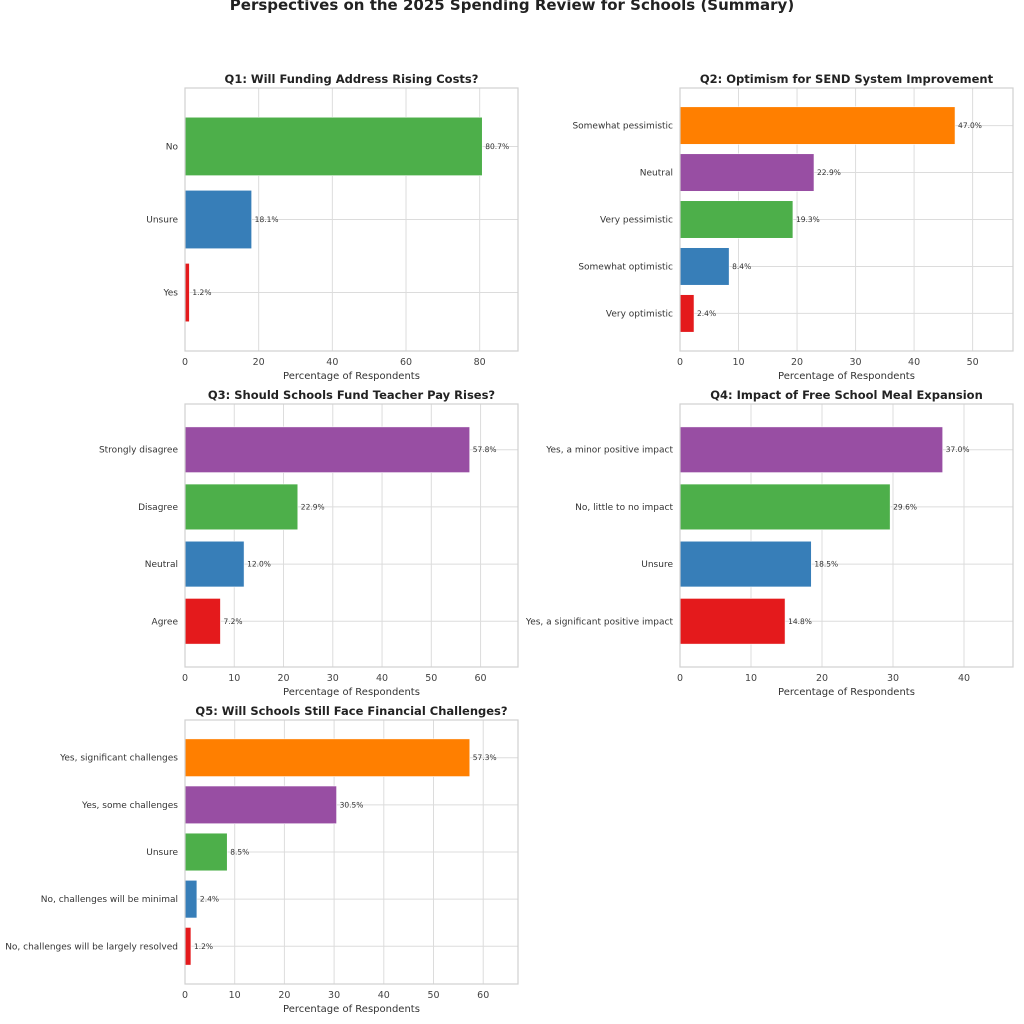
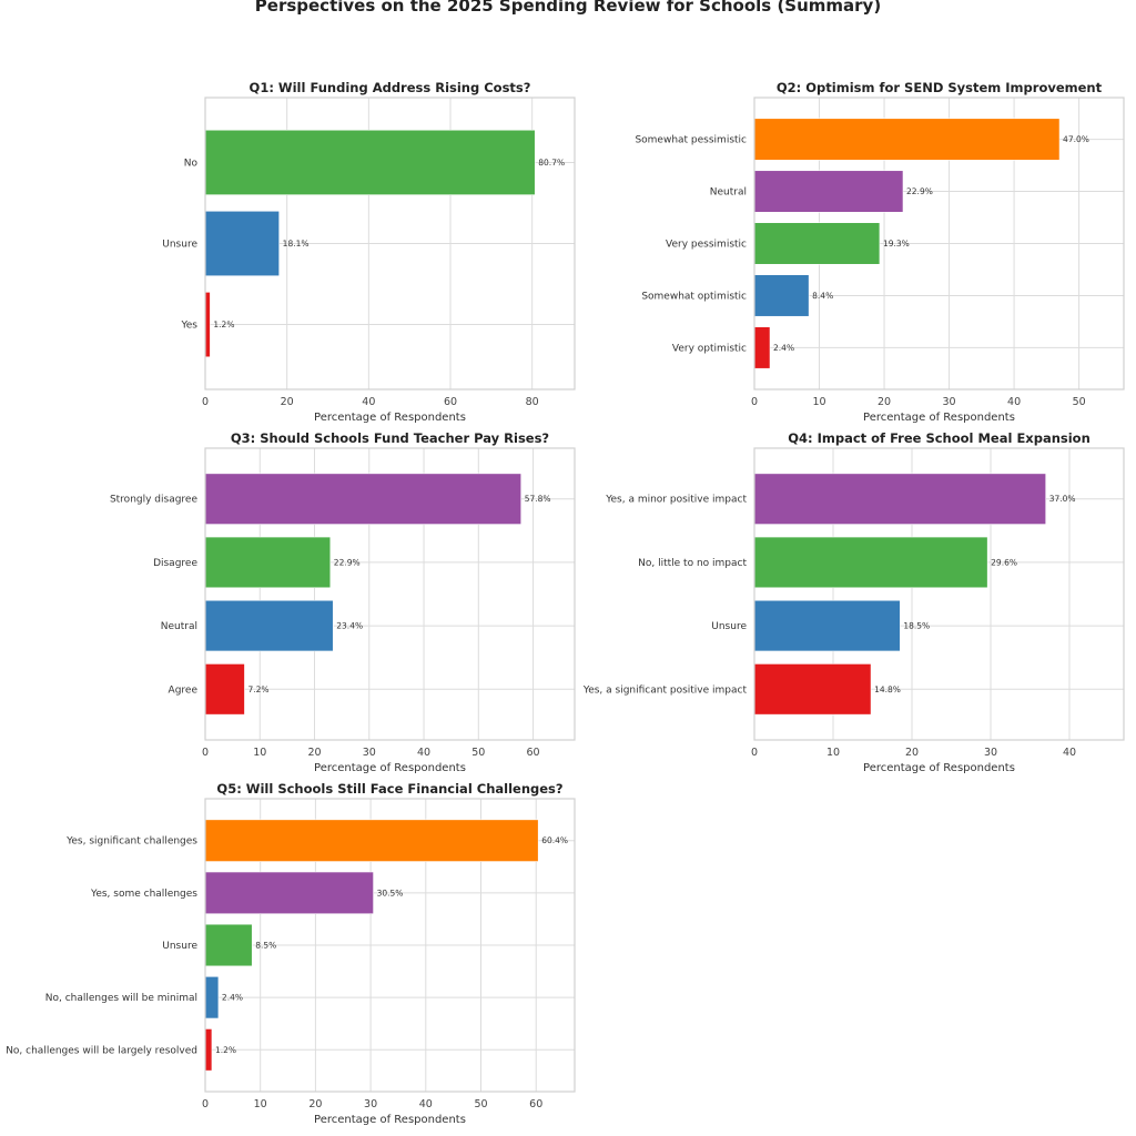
Q3: Should Schools Fund Teacher Pay Rises?/Neutral: 12.0% -> 23.4%
Q5: Will Schools Still Face Financial Challenges?/Yes, significant challenges: 57.3% -> 60.4%
